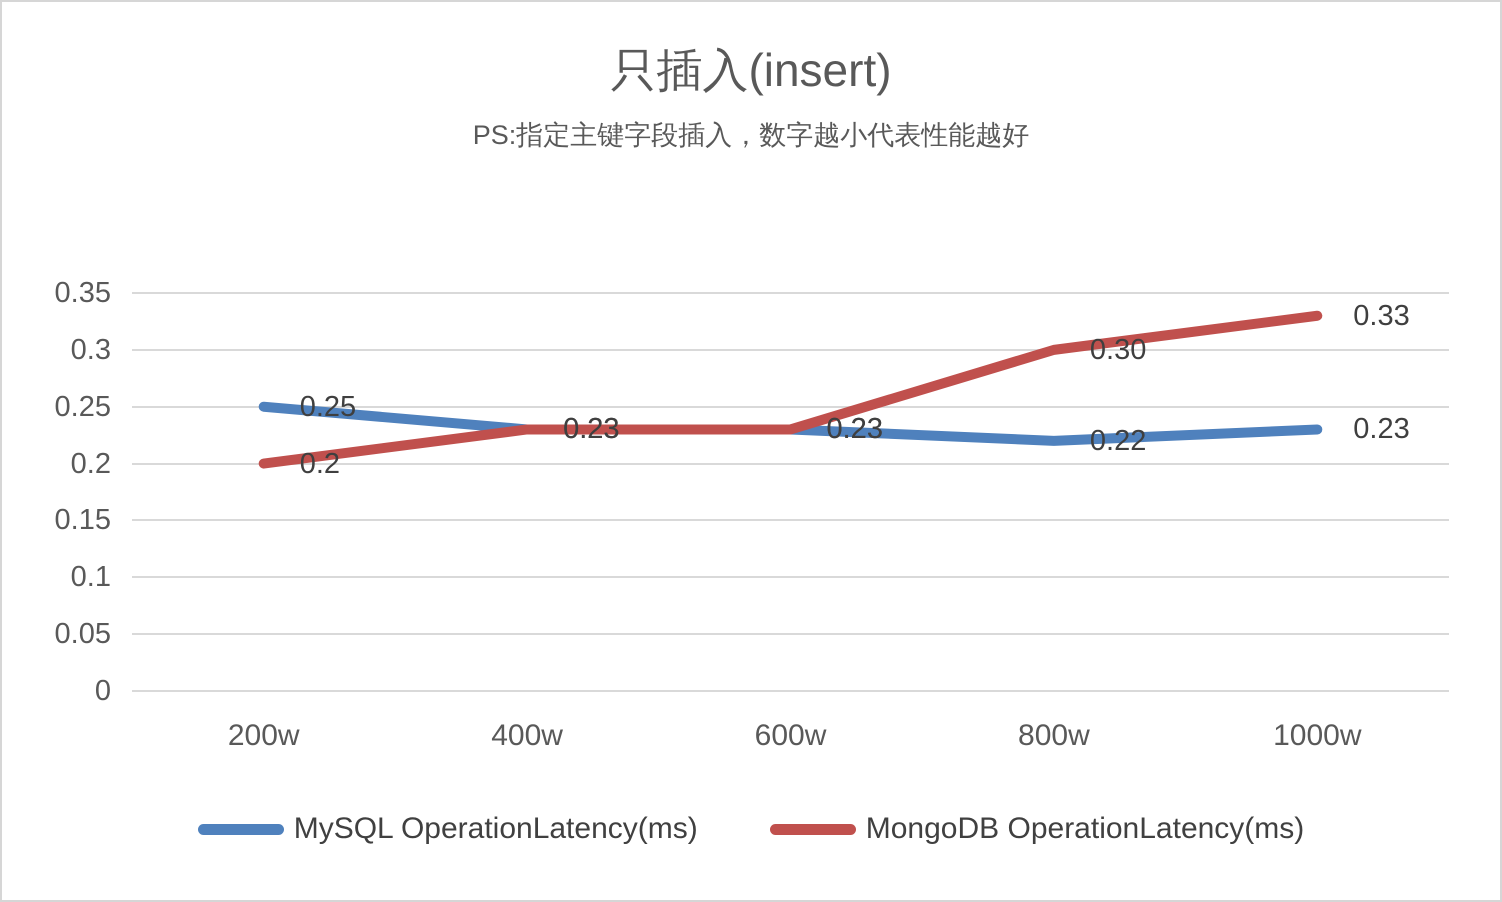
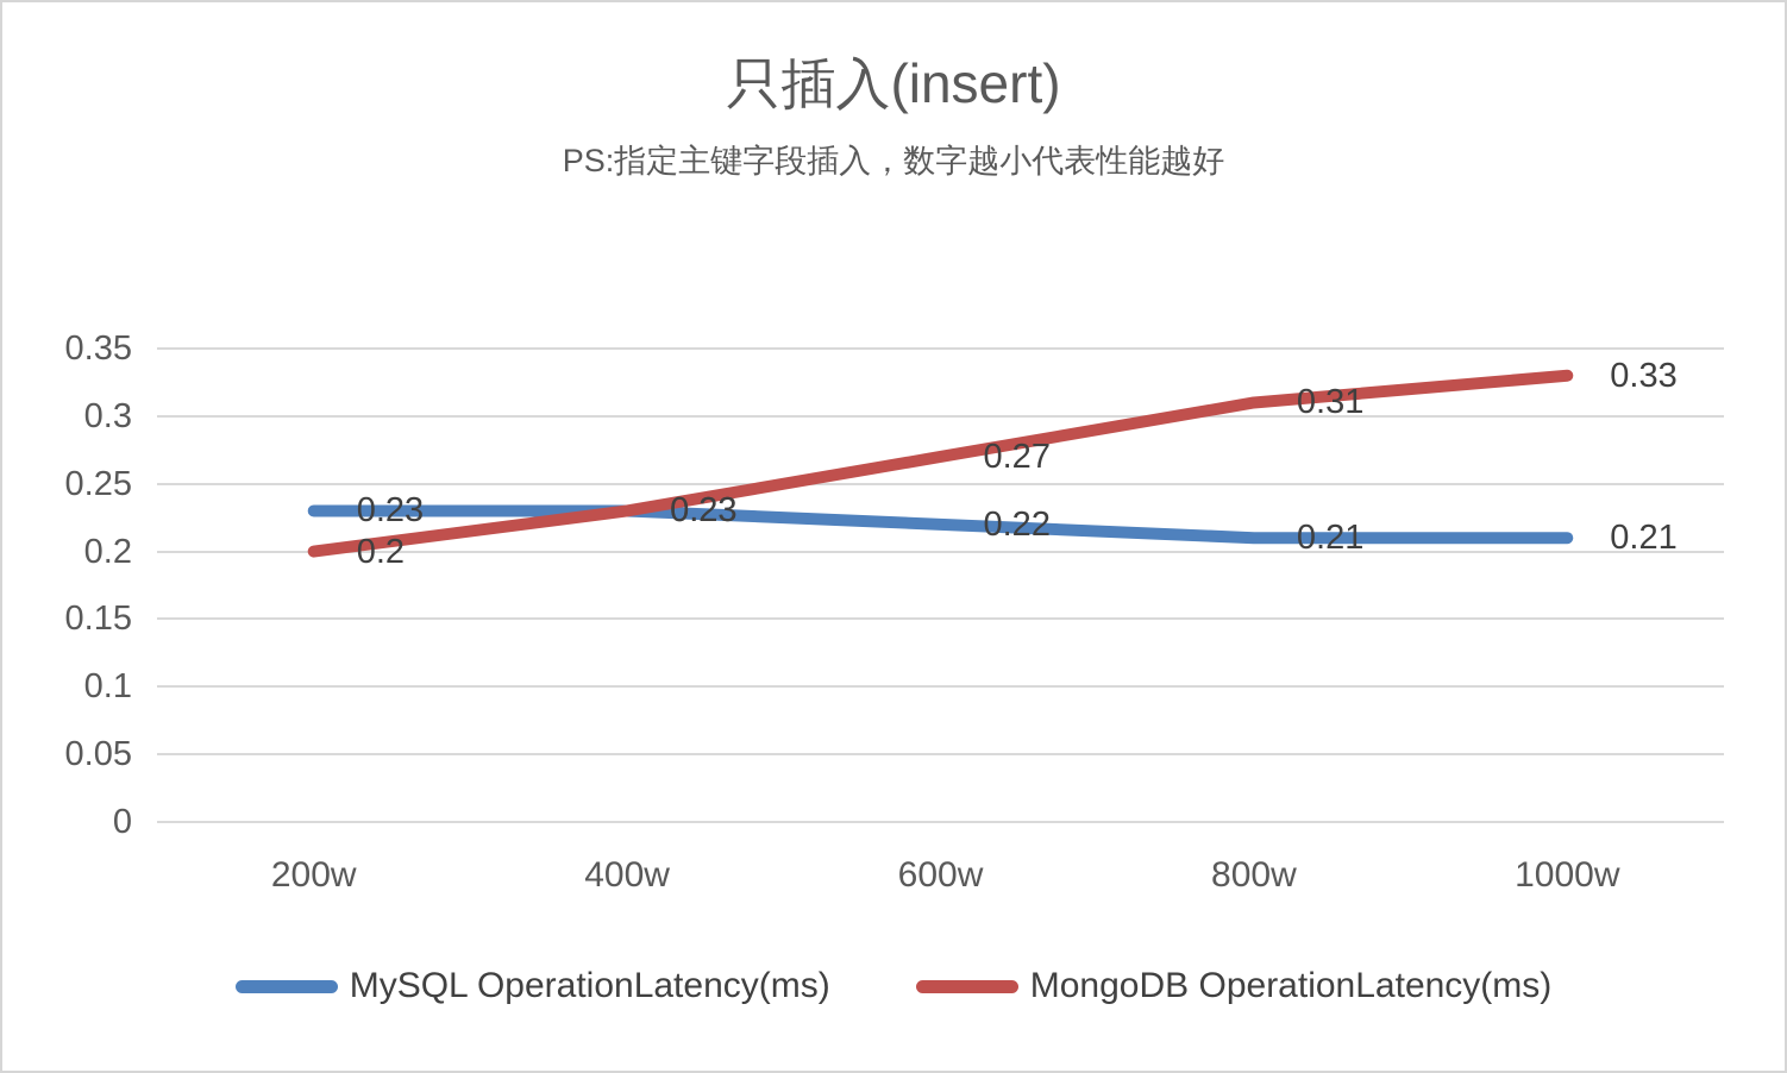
MySQL OperationLatency(ms)/200w: 0.25 -> 0.23
MySQL OperationLatency(ms)/600w: 0.23 -> 0.22
MongoDB OperationLatency(ms)/600w: 0.23 -> 0.27
MySQL OperationLatency(ms)/800w: 0.22 -> 0.21
MongoDB OperationLatency(ms)/800w: 0.30 -> 0.31
MySQL OperationLatency(ms)/1000w: 0.23 -> 0.21
